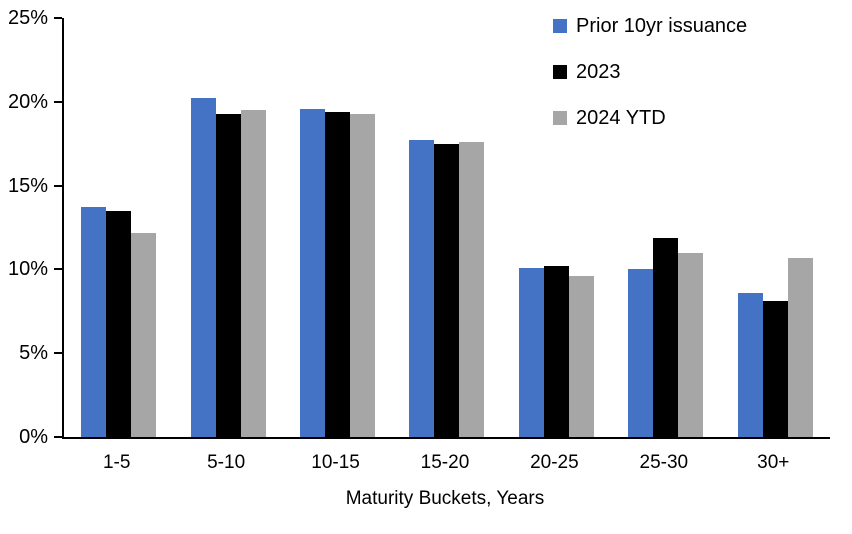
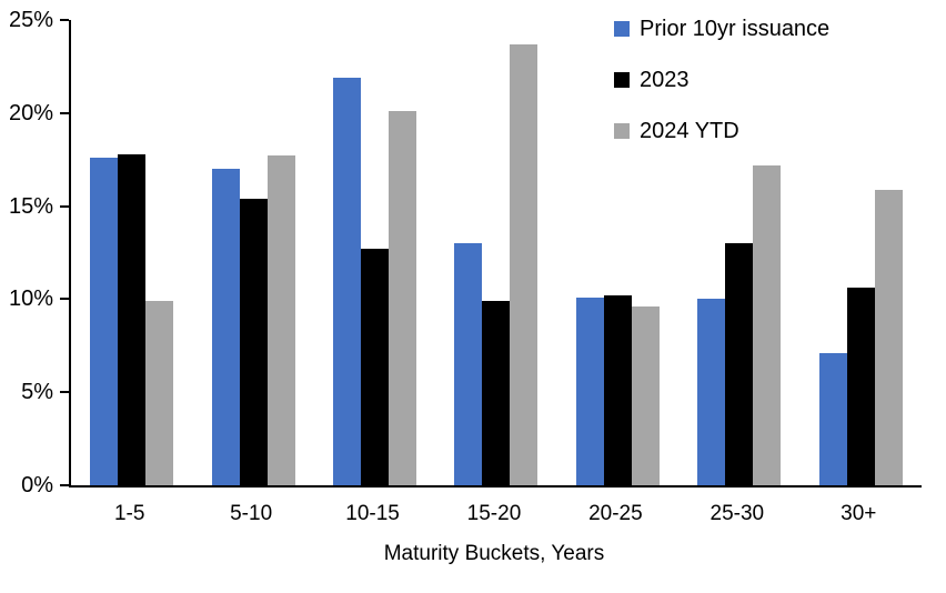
Prior 10yr issuance/1-5: 13.7% -> 17.6%
2023/1-5: 13.5% -> 17.8%
2024 YTD/1-5: 12.2% -> 9.9%
Prior 10yr issuance/5-10: 20.2% -> 17.0%
2023/5-10: 19.3% -> 15.4%
2024 YTD/5-10: 19.5% -> 17.7%
Prior 10yr issuance/10-15: 19.6% -> 21.9%
2023/10-15: 19.4% -> 12.7%
2024 YTD/10-15: 19.3% -> 20.1%
Prior 10yr issuance/15-20: 17.7% -> 13.0%
2023/15-20: 17.5% -> 9.9%
2024 YTD/15-20: 17.6% -> 23.7%
2023/25-30: 11.9% -> 13.0%
2024 YTD/25-30: 11.0% -> 17.2%
Prior 10yr issuance/30+: 8.6% -> 7.1%
2023/30+: 8.1% -> 10.6%
2024 YTD/30+: 10.7% -> 15.9%
